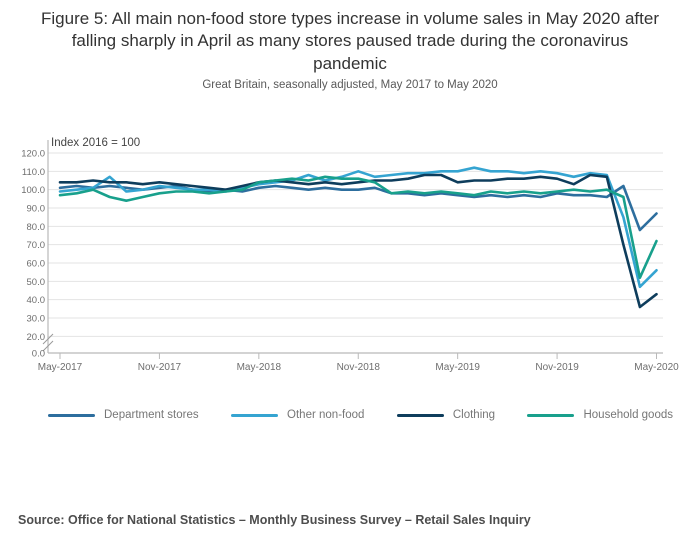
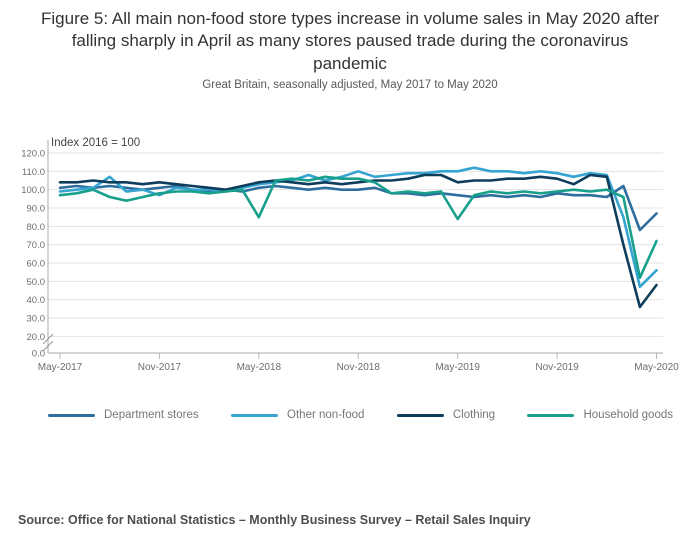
Other non-food/Nov-2017: 102 -> 97
Household goods/May-2018: 104 -> 85
Household goods/May-2019: 98 -> 84
Clothing/May-2020: 43 -> 48
